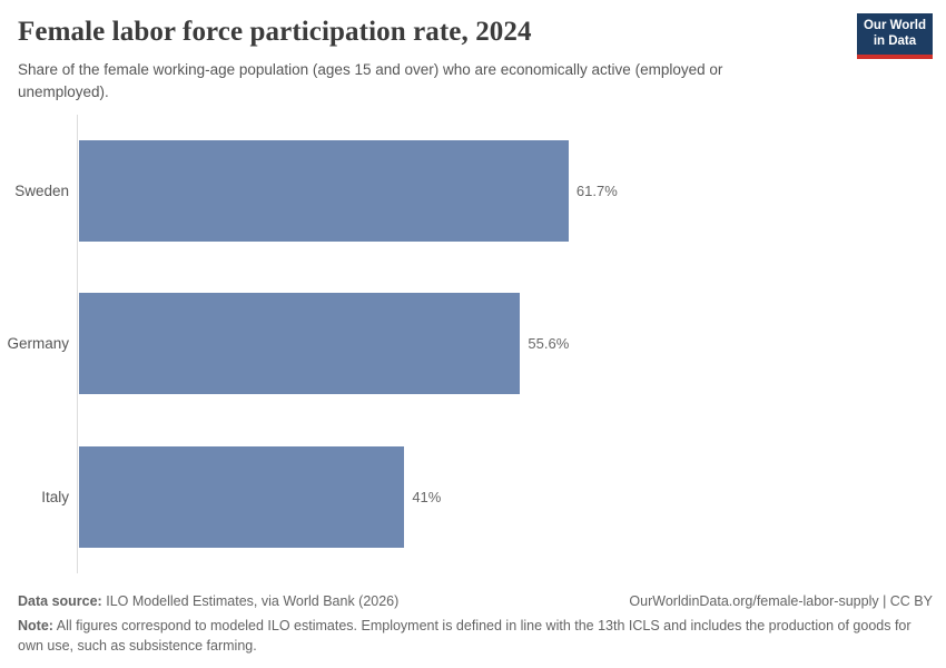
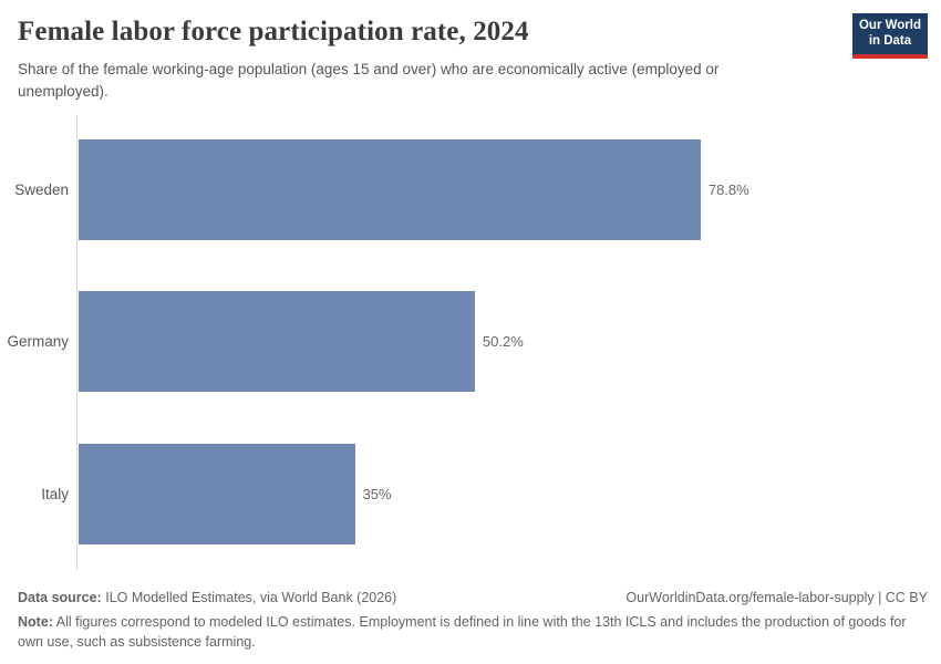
Sweden: 61.7% -> 78.8%
Germany: 55.6% -> 50.2%
Italy: 41% -> 35%
